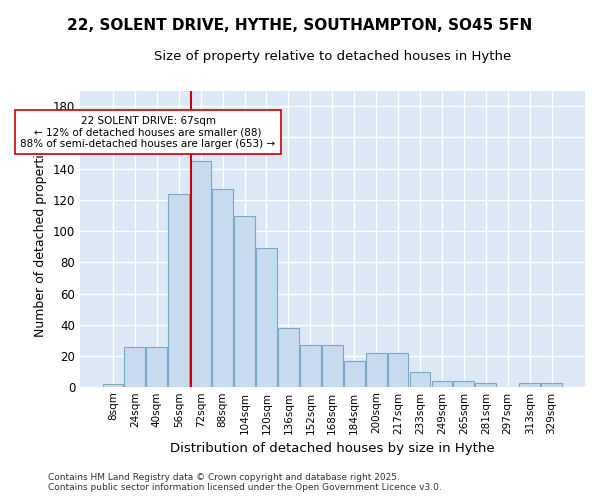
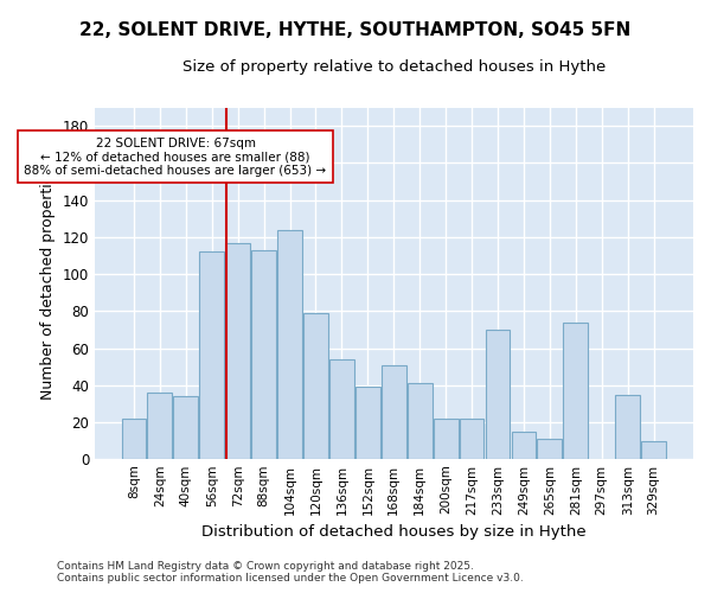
8sqm: 2 -> 22
24sqm: 26 -> 36
40sqm: 26 -> 34
56sqm: 124 -> 112
72sqm: 145 -> 117
88sqm: 127 -> 113
104sqm: 110 -> 124
120sqm: 89 -> 79
136sqm: 38 -> 54
152sqm: 27 -> 39
168sqm: 27 -> 51
184sqm: 17 -> 41
233sqm: 10 -> 70
249sqm: 4 -> 15
265sqm: 4 -> 11
281sqm: 3 -> 74
313sqm: 3 -> 35
329sqm: 3 -> 10
